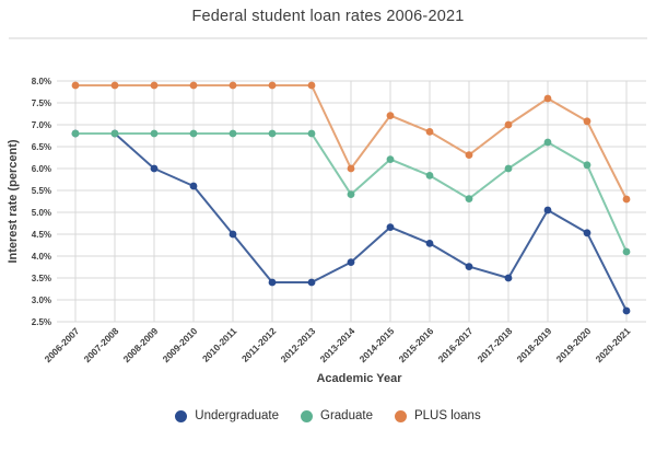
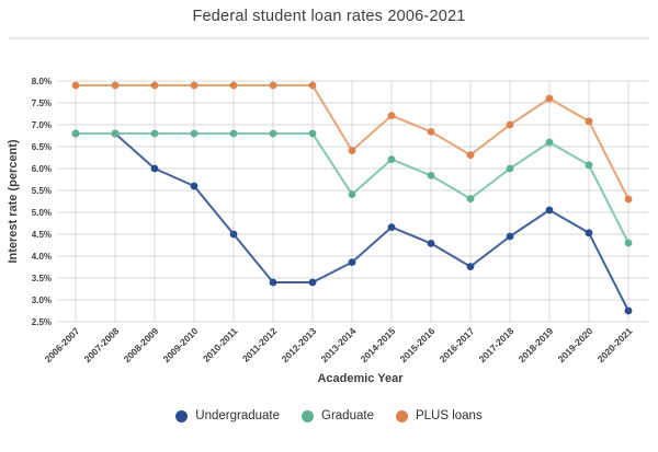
PLUS loans/2013-2014: 6.0% -> 6.4%
Undergraduate/2017-2018: 3.5% -> 4.5%
Graduate/2020-2021: 4.1% -> 4.3%
